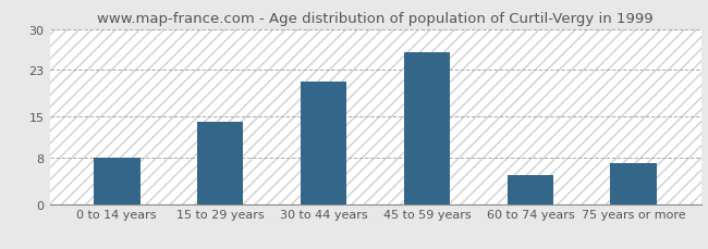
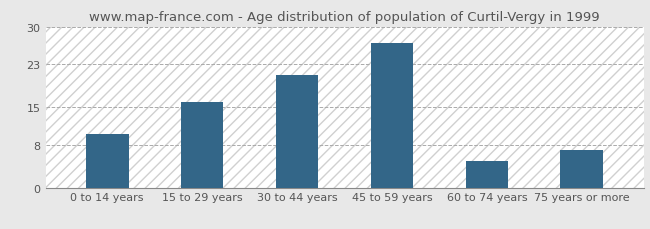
0 to 14 years: 8 -> 10
15 to 29 years: 14 -> 16
45 to 59 years: 26 -> 27
